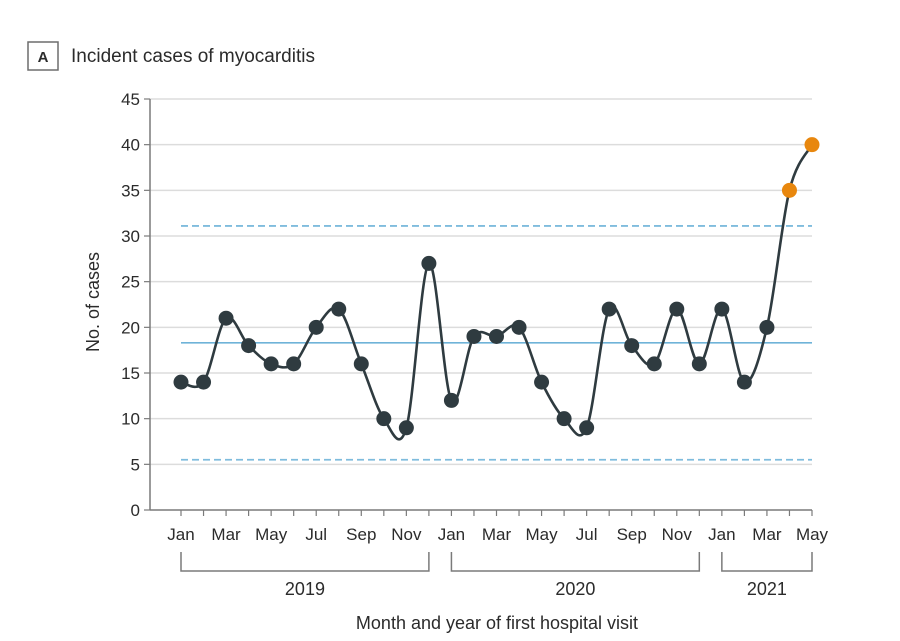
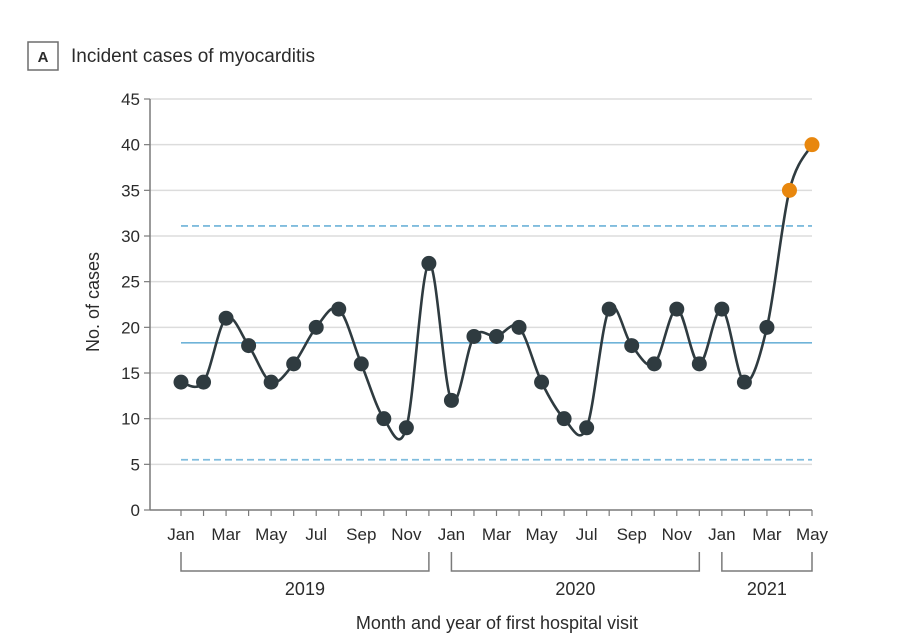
May 2019: 16 -> 14
